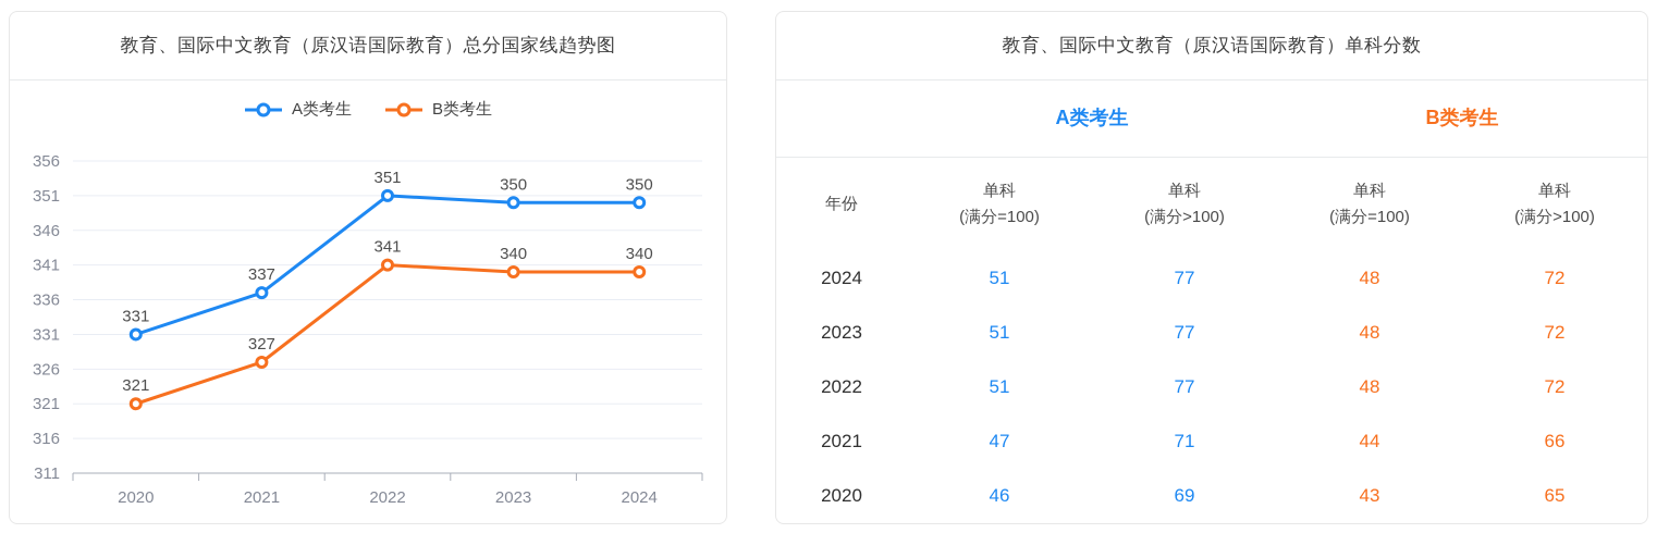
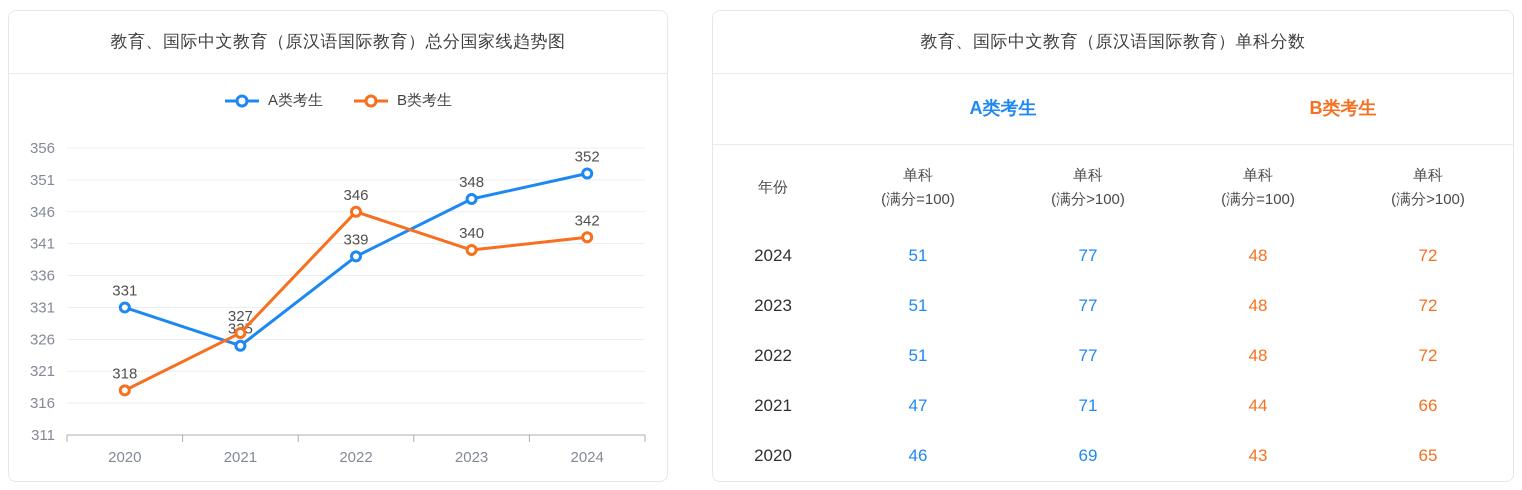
教育、国际中文教育（原汉语国际教育）总分国家线趋势图/B类考生/2020: 321 -> 318
教育、国际中文教育（原汉语国际教育）总分国家线趋势图/A类考生/2021: 337 -> 325
教育、国际中文教育（原汉语国际教育）总分国家线趋势图/A类考生/2022: 351 -> 339
教育、国际中文教育（原汉语国际教育）总分国家线趋势图/B类考生/2022: 341 -> 346
教育、国际中文教育（原汉语国际教育）总分国家线趋势图/A类考生/2023: 350 -> 348
教育、国际中文教育（原汉语国际教育）总分国家线趋势图/A类考生/2024: 350 -> 352
教育、国际中文教育（原汉语国际教育）总分国家线趋势图/B类考生/2024: 340 -> 342
